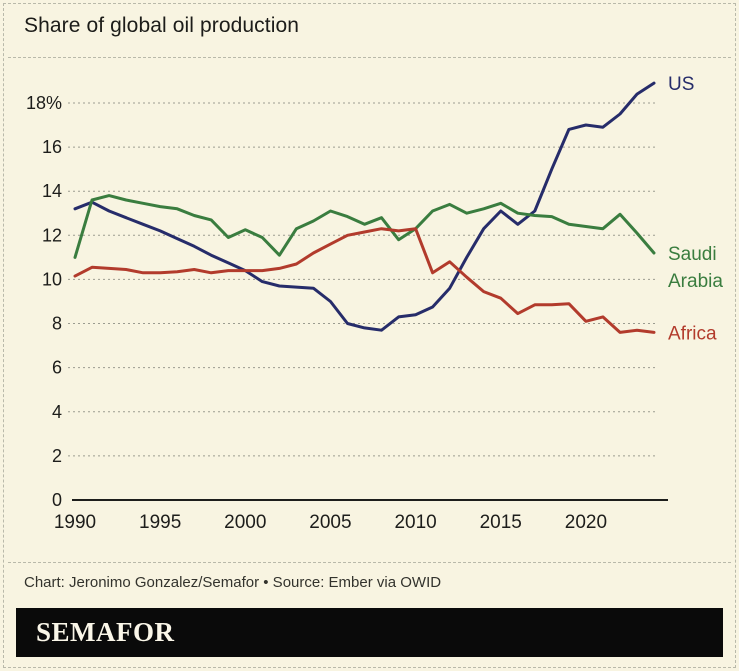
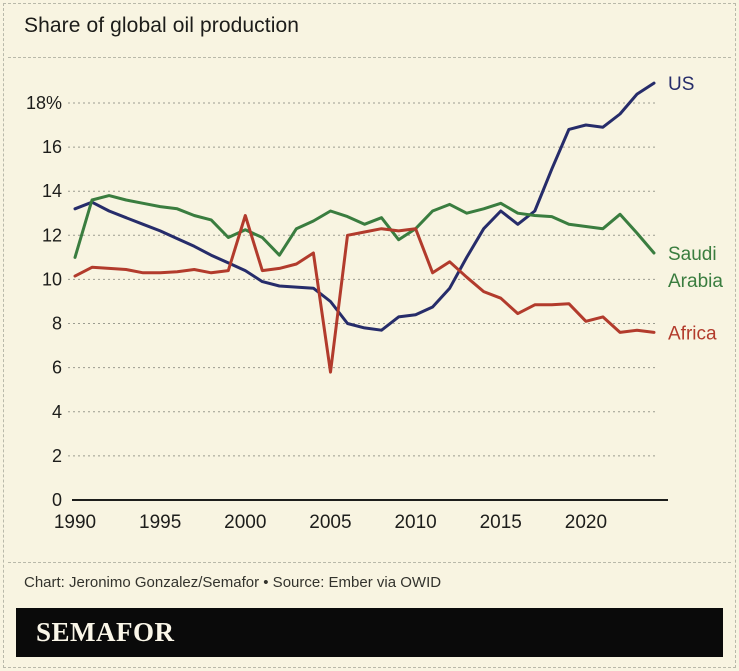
Africa/2000: 10.4% -> 12.9%
Africa/2005: 11.6% -> 5.8%
